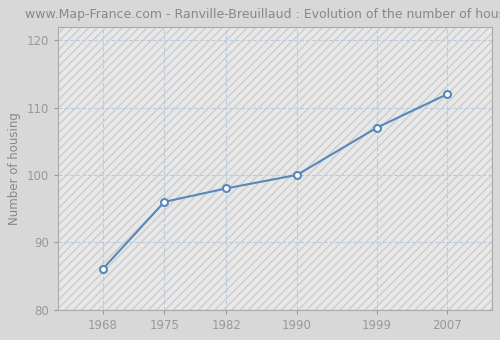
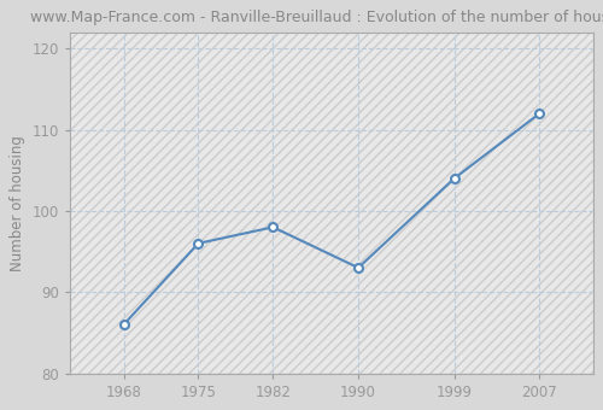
1990: 100 -> 93
1999: 107 -> 104
